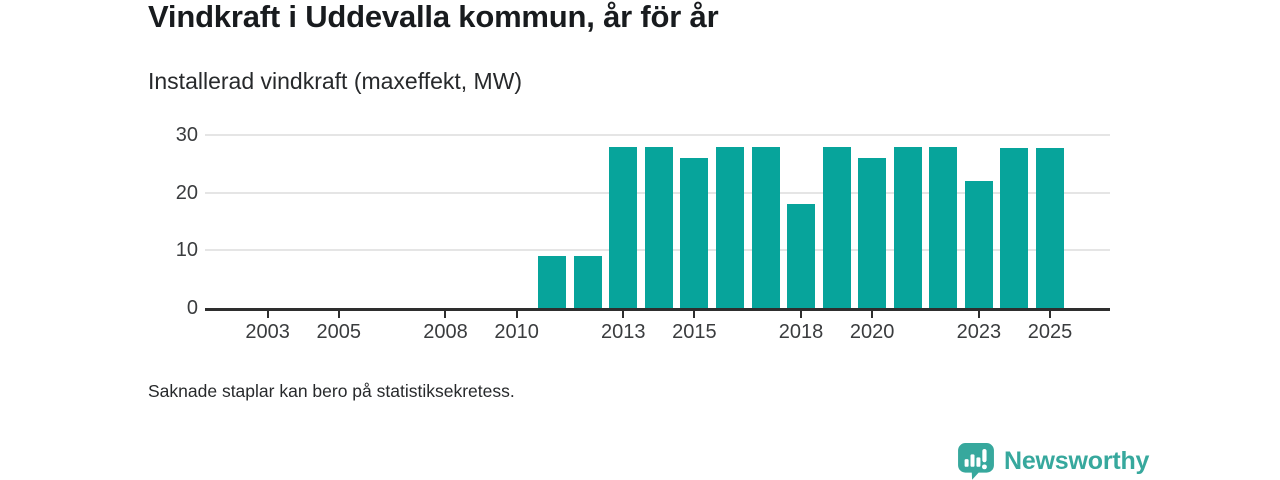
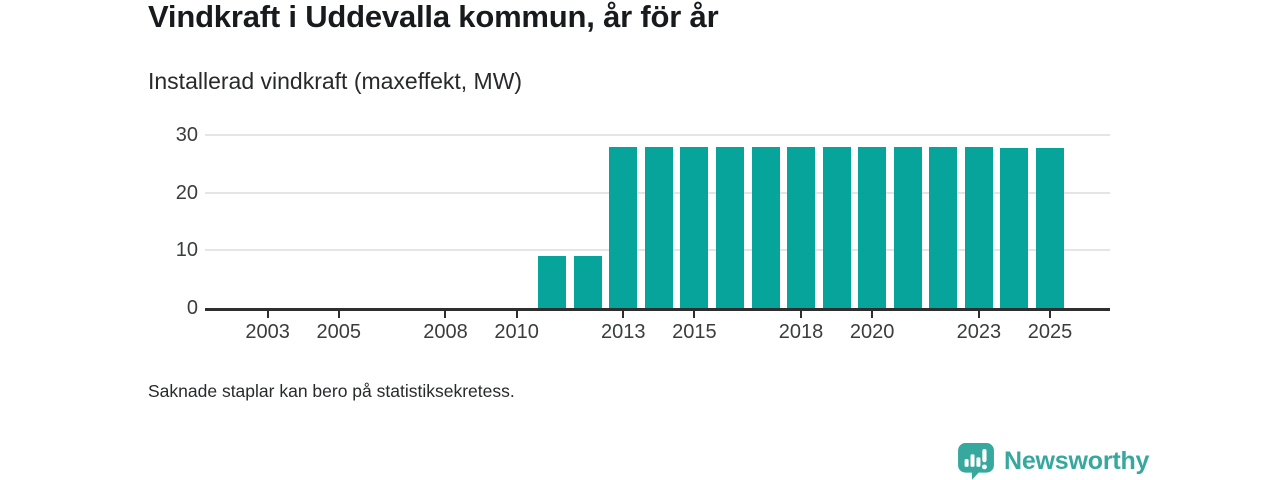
2015: 26 -> 28
2018: 18 -> 28
2020: 26 -> 28
2023: 22 -> 28
